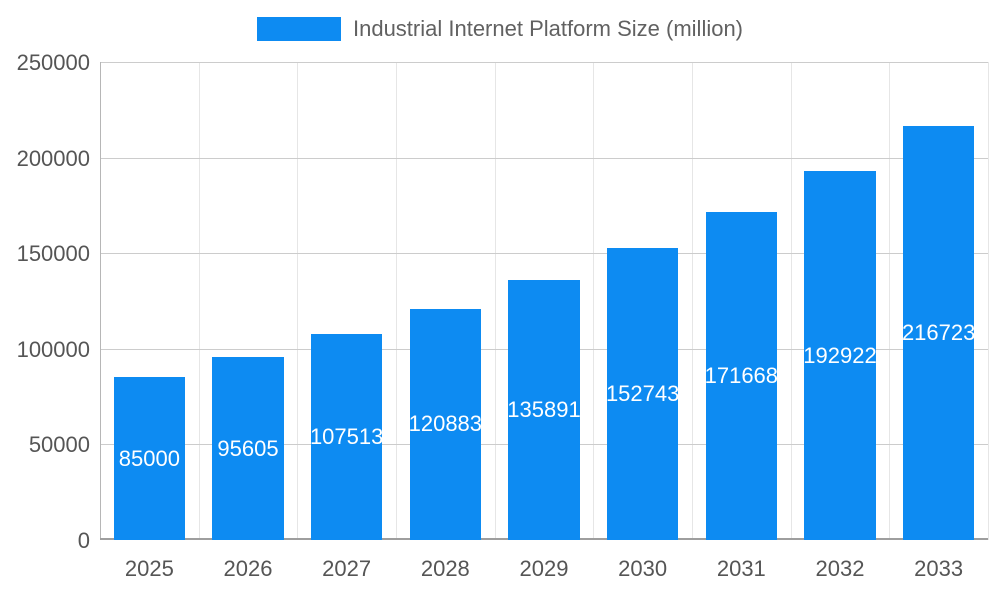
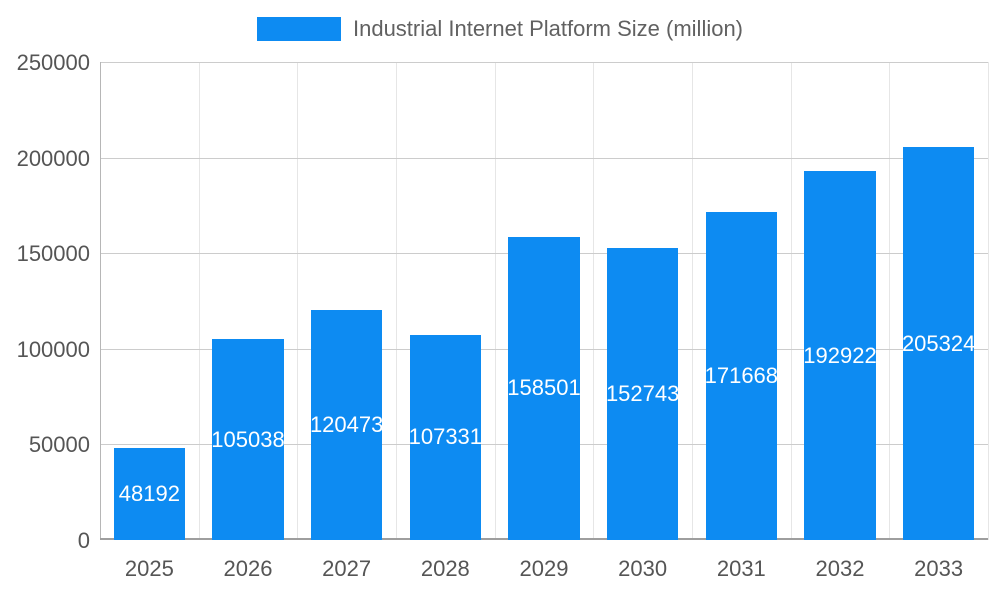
2025: 85000 -> 48192
2026: 95605 -> 105038
2027: 107513 -> 120473
2028: 120883 -> 107331
2029: 135891 -> 158501
2033: 216723 -> 205324
